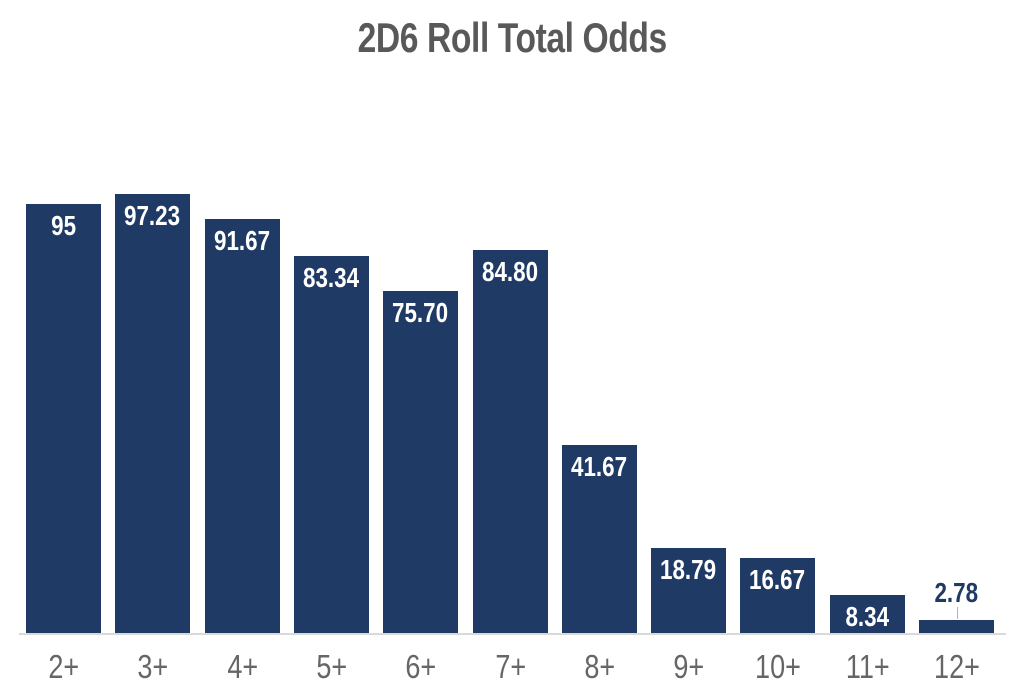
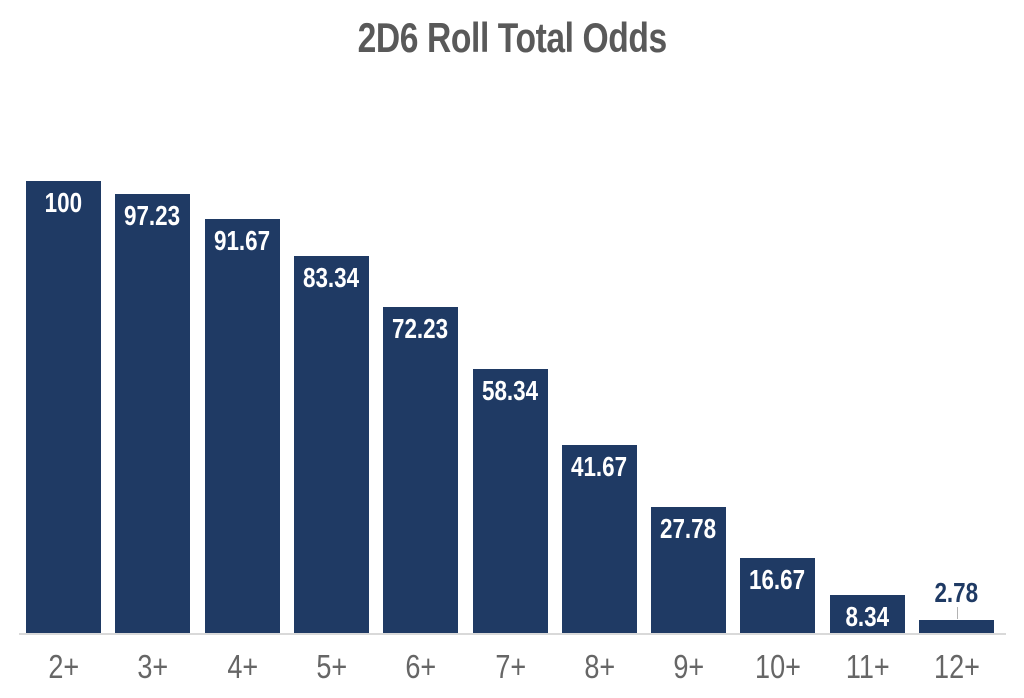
2+: 95 -> 100
6+: 75.70 -> 72.23
7+: 84.80 -> 58.34
9+: 18.79 -> 27.78
